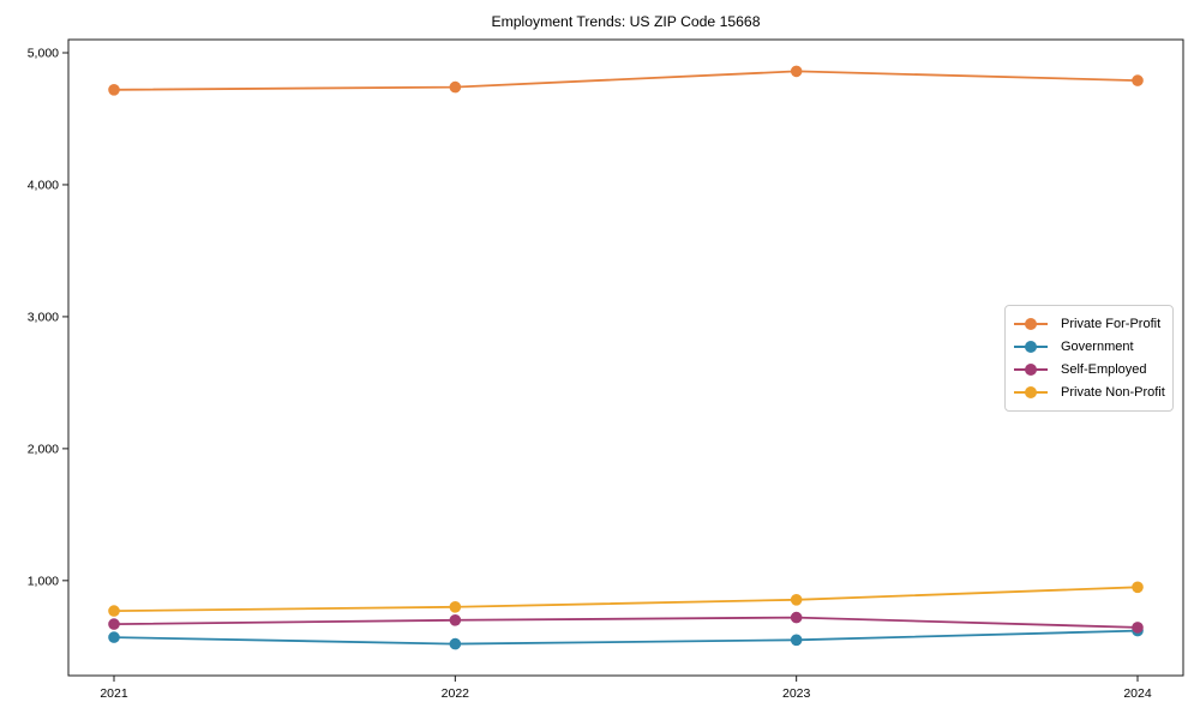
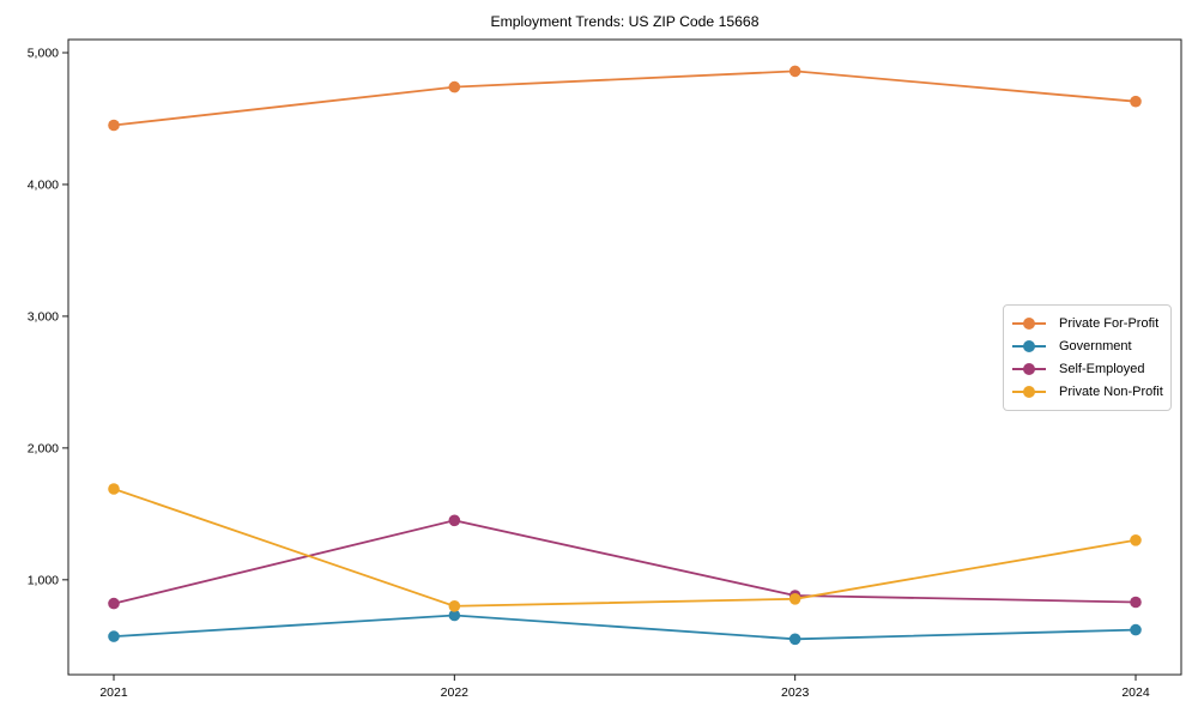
Private For-Profit/2021: 4720 -> 4450
Self-Employed/2021: 670 -> 820
Private Non-Profit/2021: 770 -> 1690
Government/2022: 520 -> 730
Self-Employed/2022: 700 -> 1450
Self-Employed/2023: 720 -> 880
Private For-Profit/2024: 4790 -> 4630
Self-Employed/2024: 640 -> 830
Private Non-Profit/2024: 950 -> 1300
